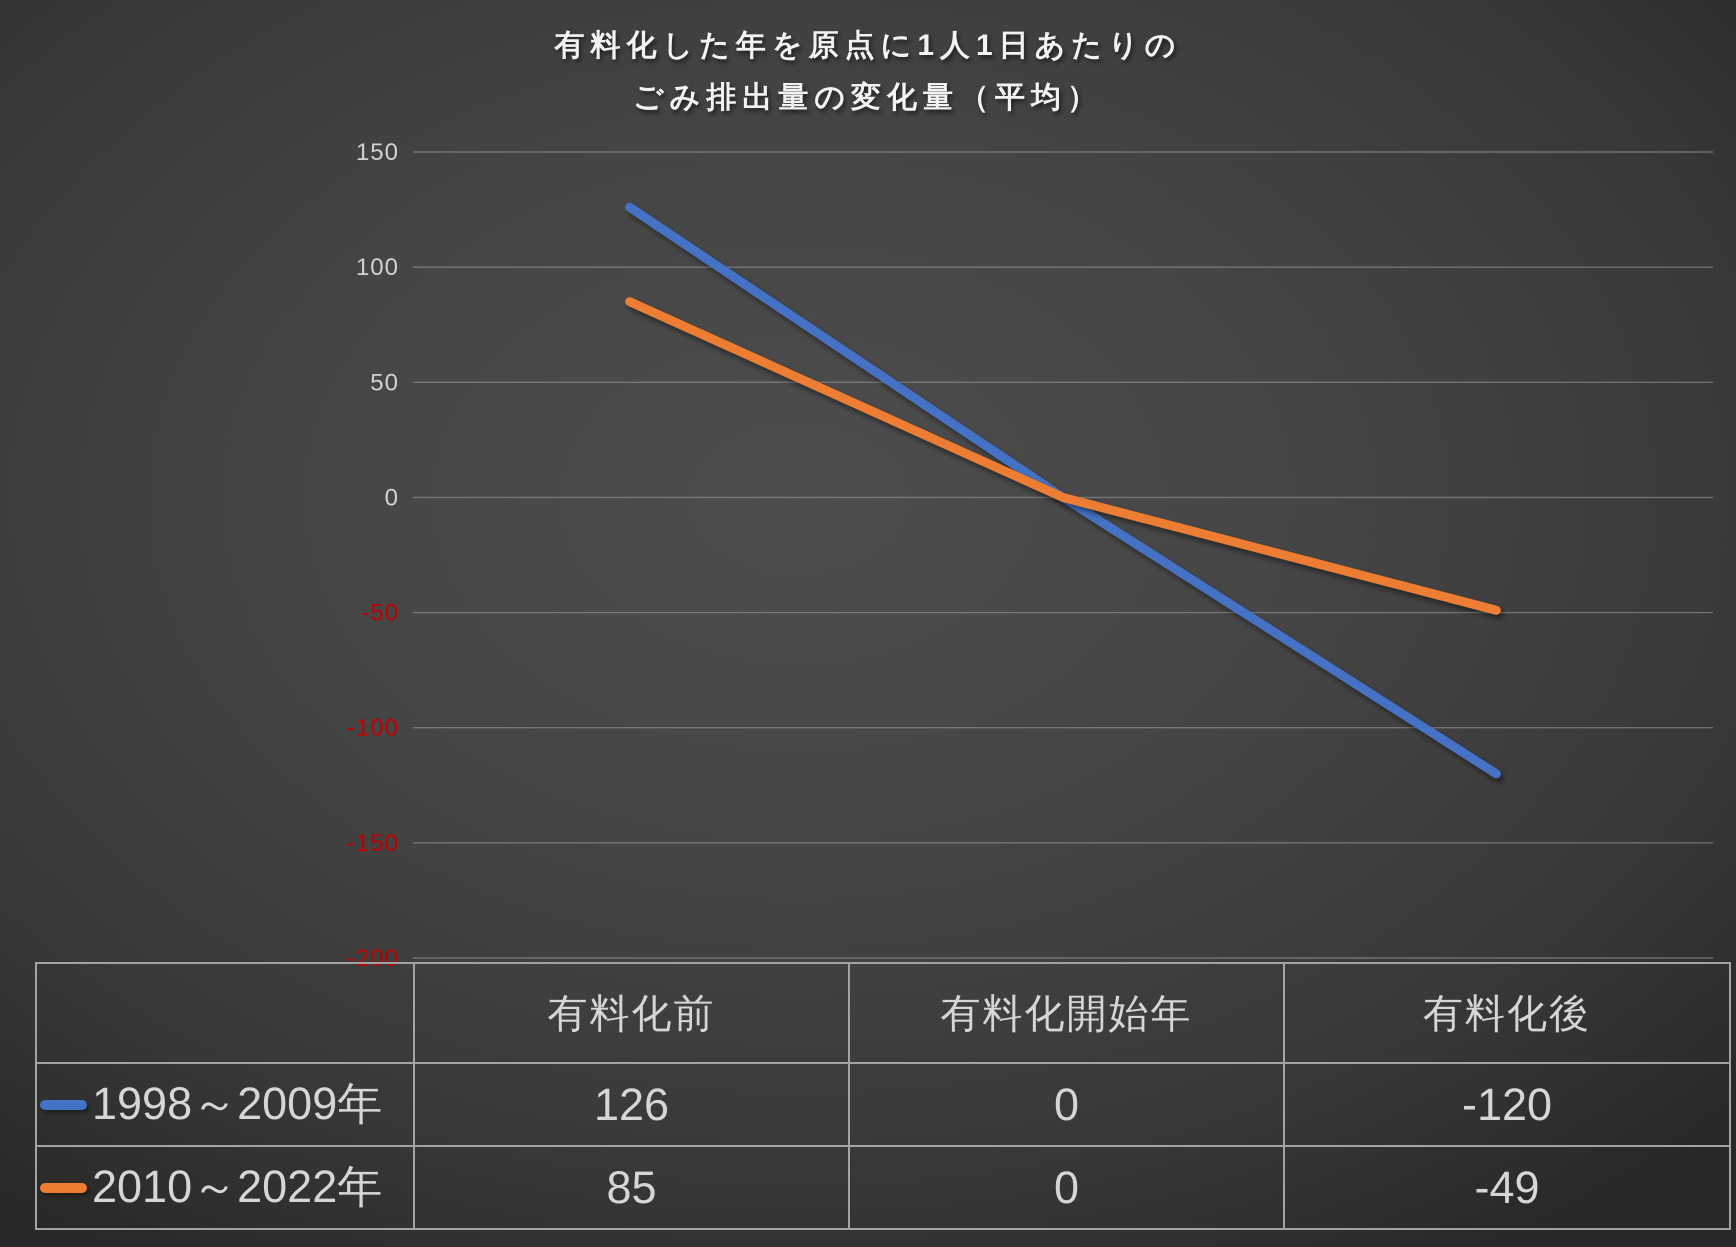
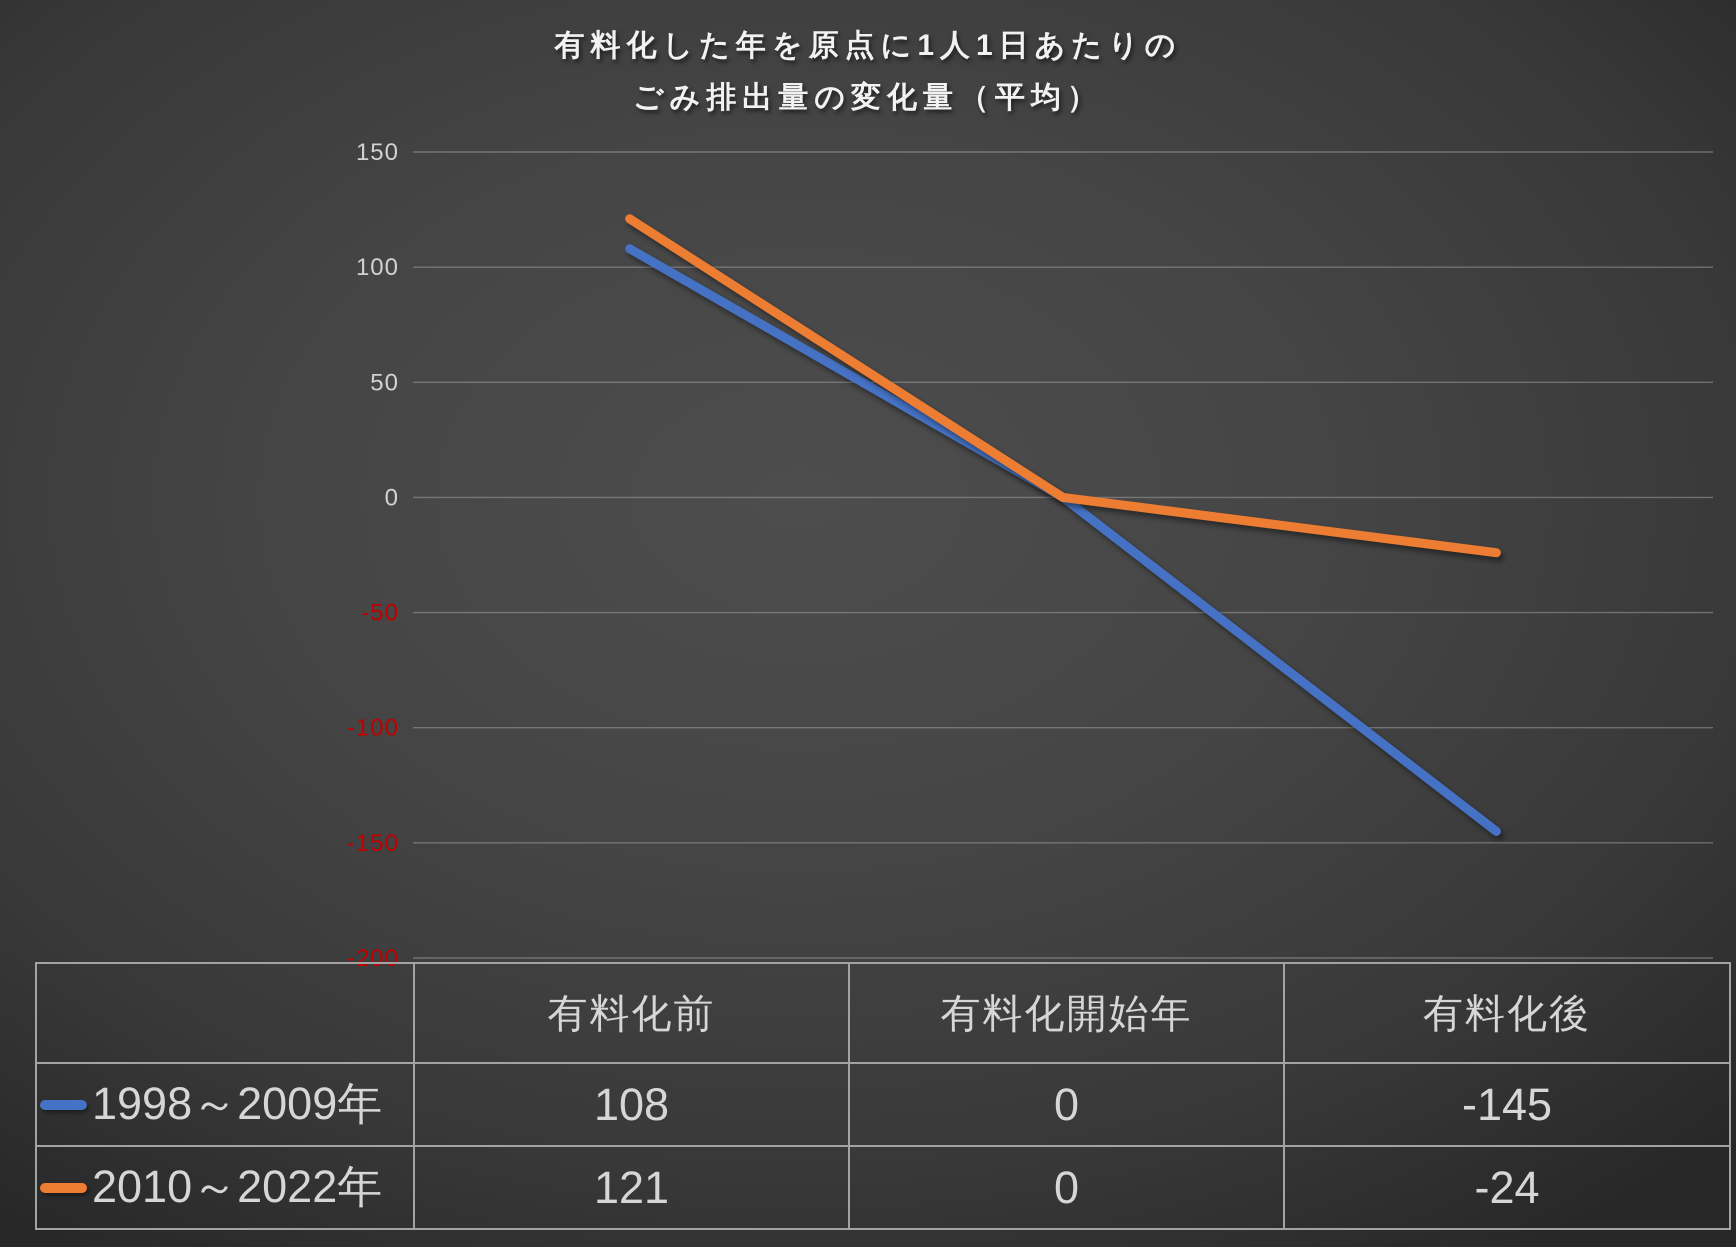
1998～2009年/有料化前: 126 -> 108
2010～2022年/有料化前: 85 -> 121
1998～2009年/有料化後: -120 -> -145
2010～2022年/有料化後: -49 -> -24
